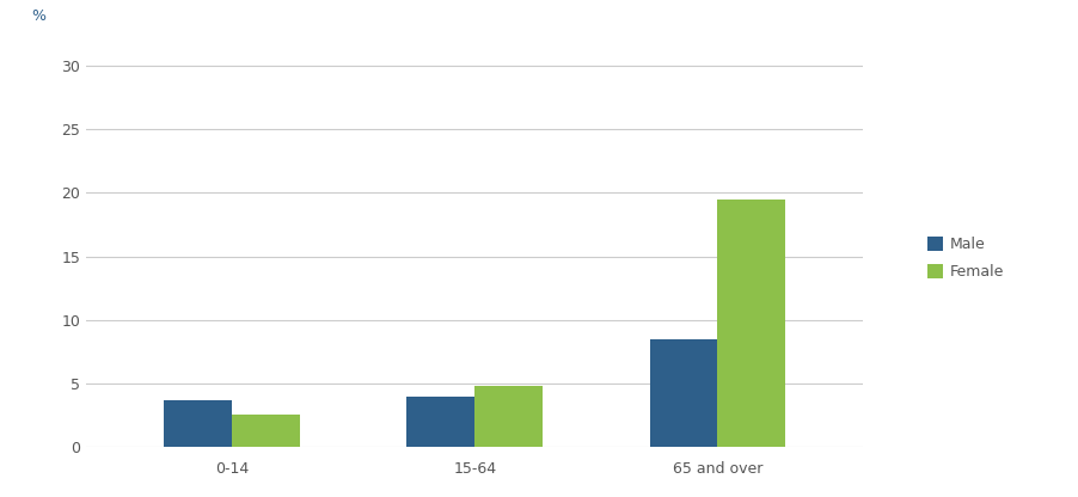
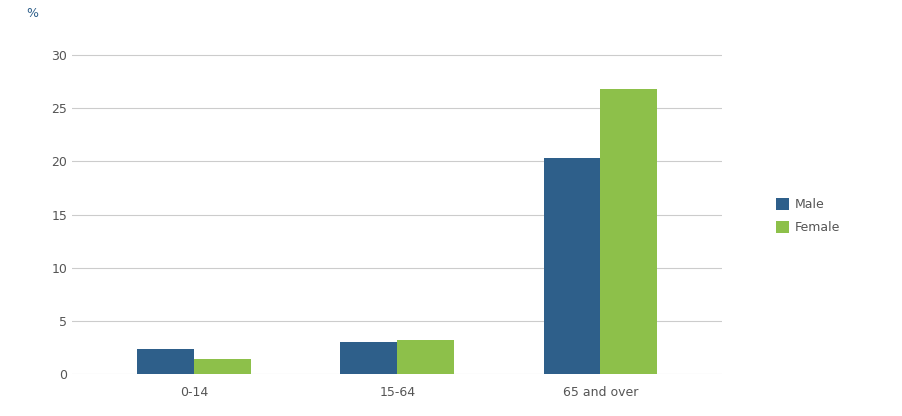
Male/0-14: 3.7 -> 2.4
Female/0-14: 2.6 -> 1.4
Male/15-64: 4.0 -> 3.0
Female/15-64: 4.8 -> 3.2
Male/65 and over: 8.5 -> 20.3
Female/65 and over: 19.5 -> 26.8
